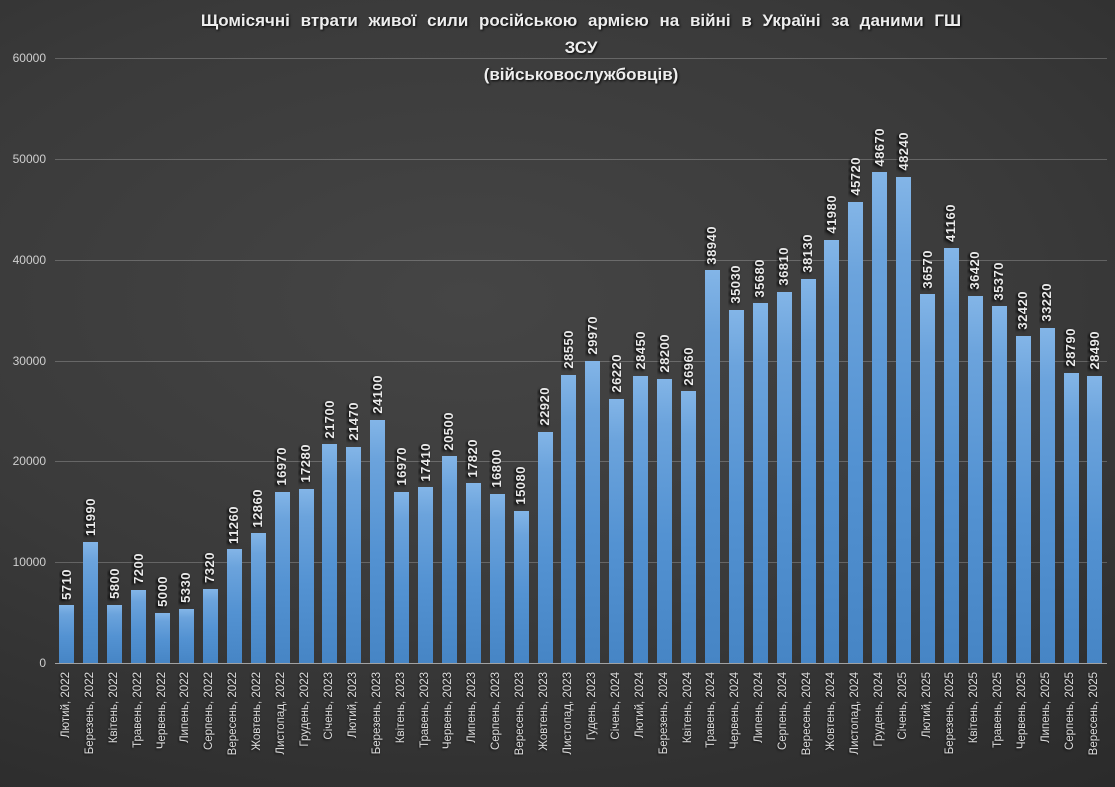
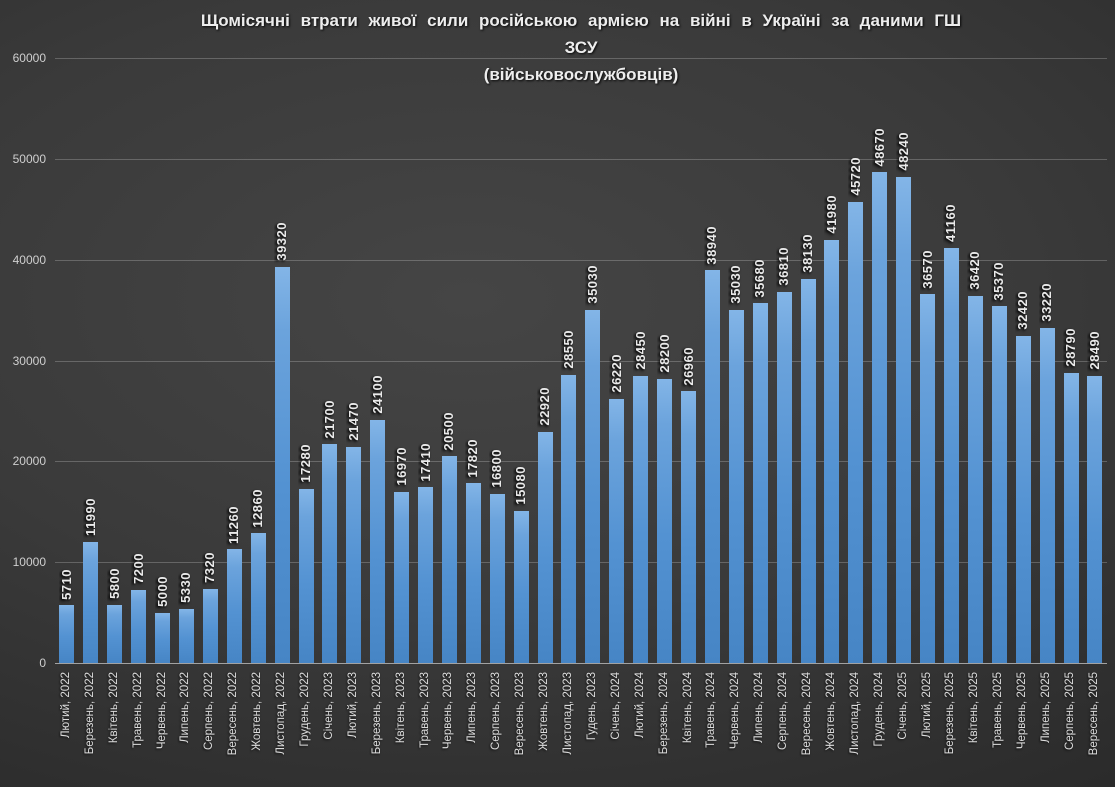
Листопад, 2022: 16970 -> 39320
Гудень, 2023: 29970 -> 35030
